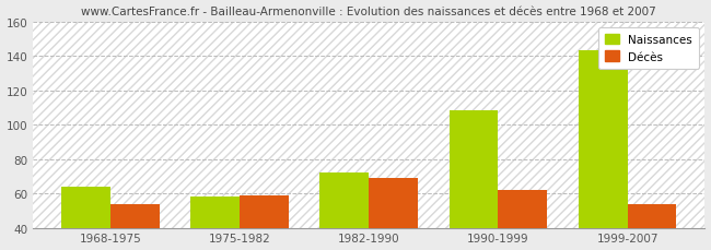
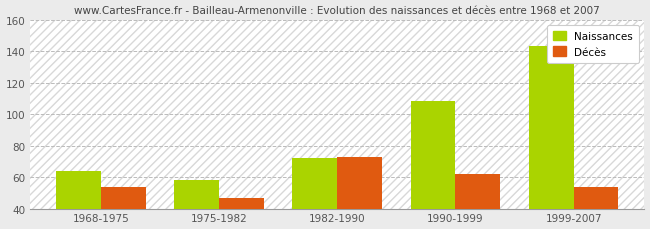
Décès/1975-1982: 59 -> 47
Décès/1982-1990: 69 -> 73
